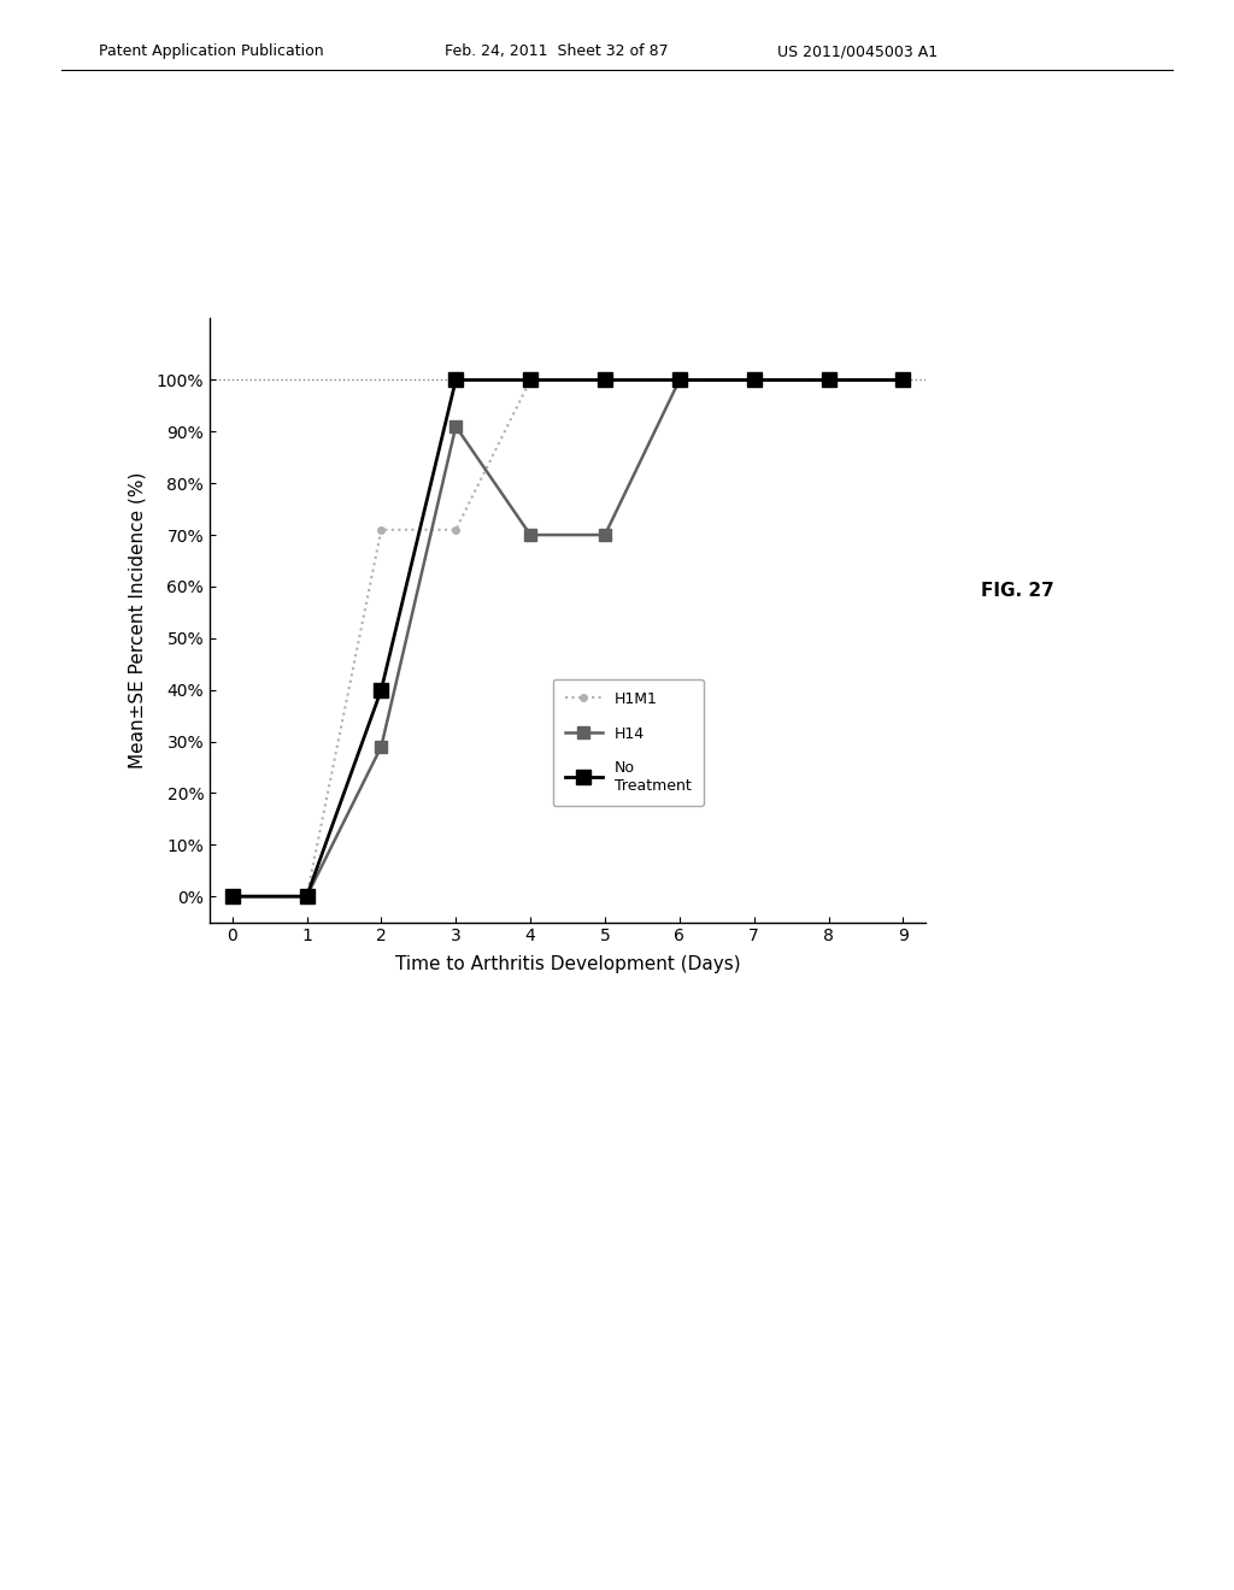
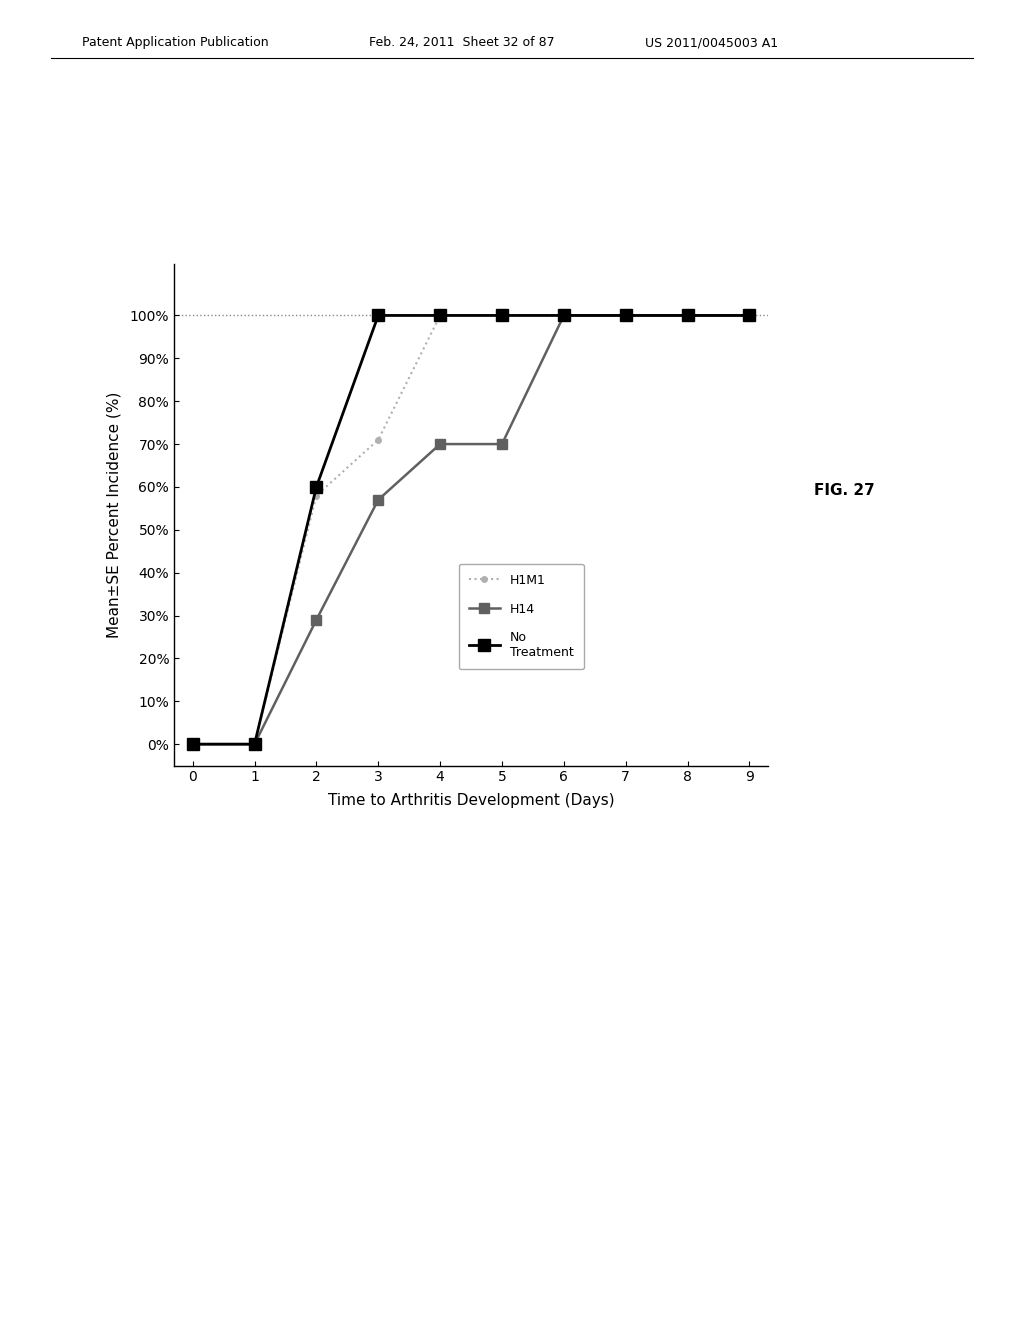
H1M1/2: 71% -> 58%
No Treatment/2: 40% -> 60%
H14/3: 91% -> 57%
